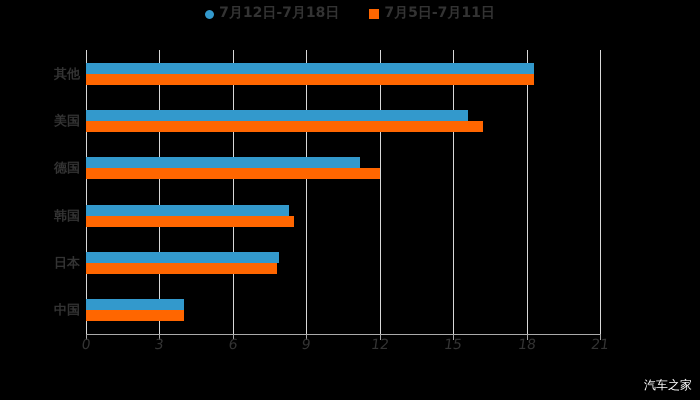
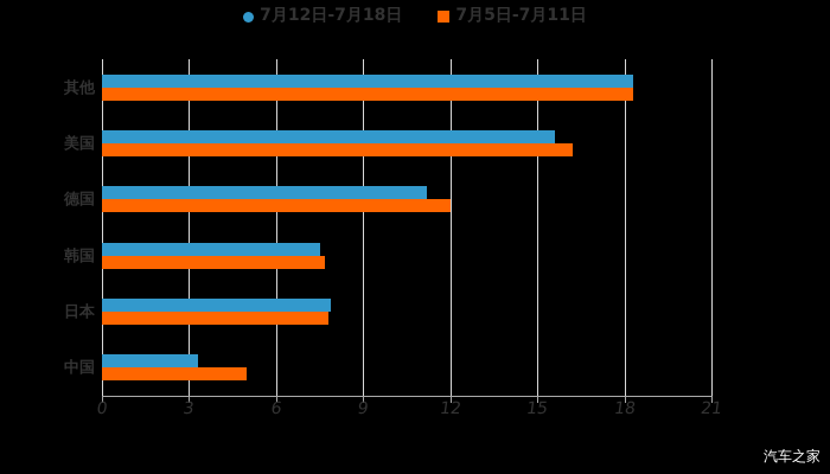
7月12日-7月18日/韩国: 8.3 -> 7.5
7月5日-7月11日/韩国: 8.5 -> 7.7
7月12日-7月18日/中国: 4.0 -> 3.3
7月5日-7月11日/中国: 4.0 -> 5.0
